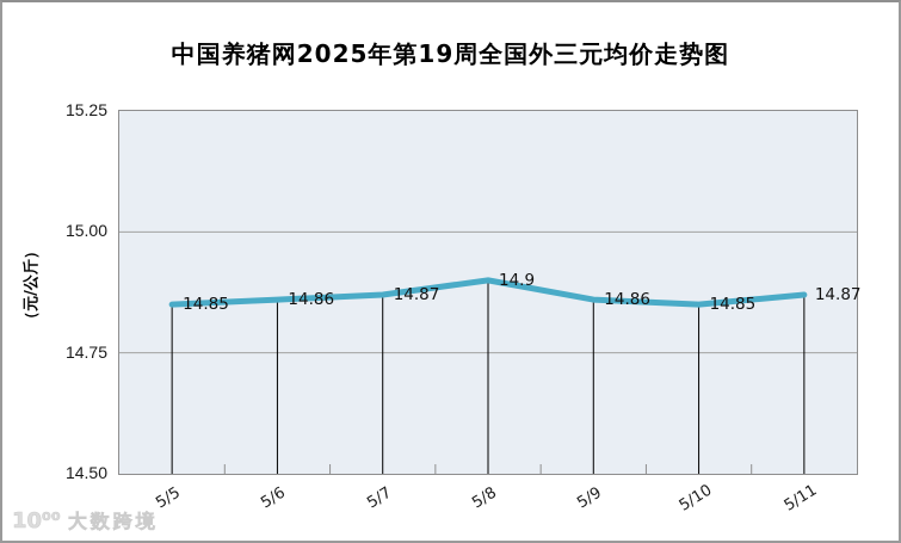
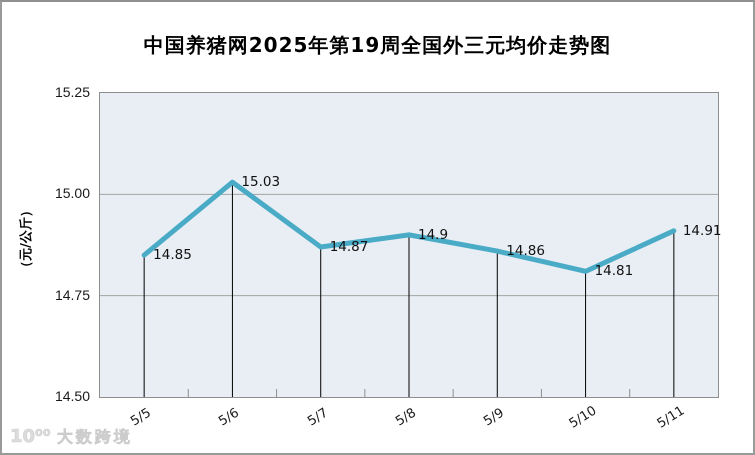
5/6: 14.86 -> 15.03
5/10: 14.85 -> 14.81
5/11: 14.87 -> 14.91
